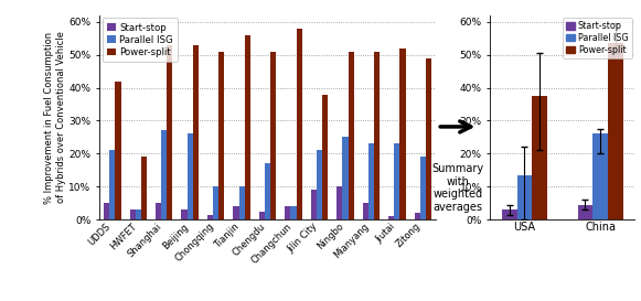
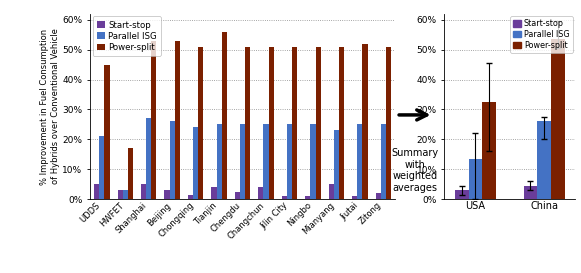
Power-split/UDDS: 42% -> 45%
Power-split/HWFET: 19% -> 17%
Parallel ISG/Chongqing: 10% -> 24%
Parallel ISG/Tianjin: 10% -> 25%
Parallel ISG/Chengdu: 17% -> 25%
Parallel ISG/Changchun: 4% -> 25%
Power-split/Changchun: 58% -> 51%
Start-stop/Jilin City: 9.0% -> 1.0%
Parallel ISG/Jilin City: 21% -> 25%
Power-split/Jilin City: 38% -> 51%
Start-stop/Ningbo: 10.0% -> 1.0%
Parallel ISG/Jiutai: 23% -> 25%
Parallel ISG/Zitong: 19% -> 25%
Power-split/Zitong: 49% -> 51%
Power-split/USA: 37.5% -> 32.5%
